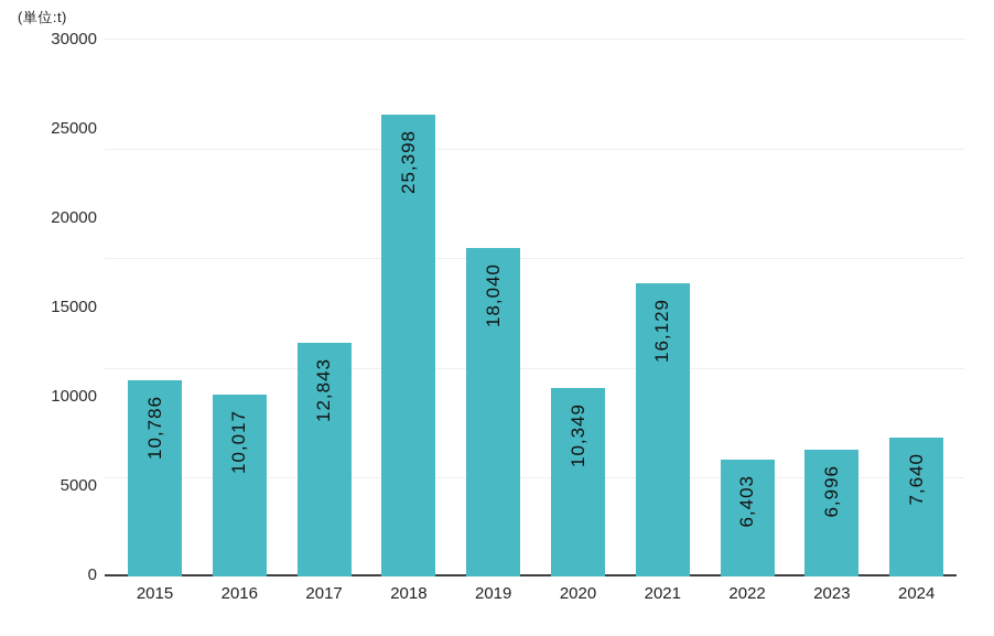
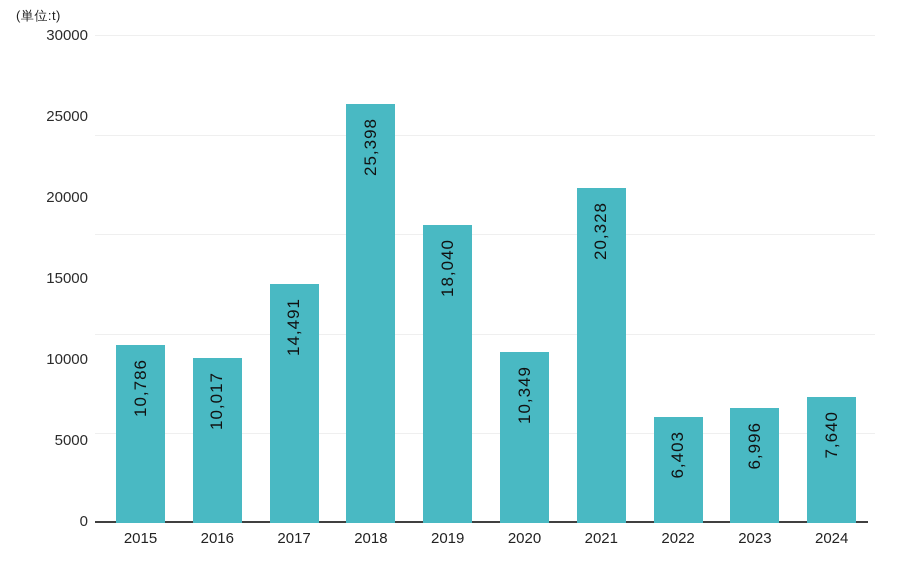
2017: 12,843 -> 14,491
2021: 16,129 -> 20,328
